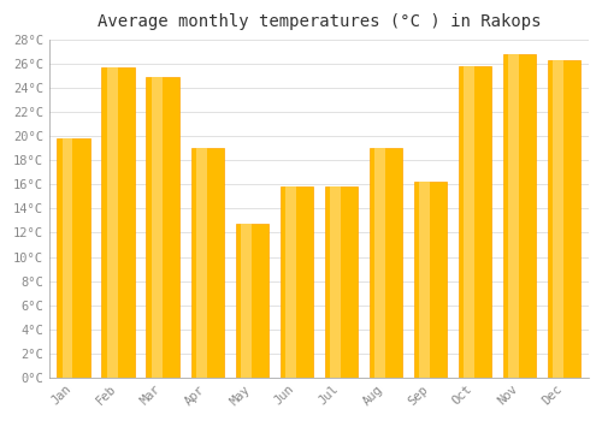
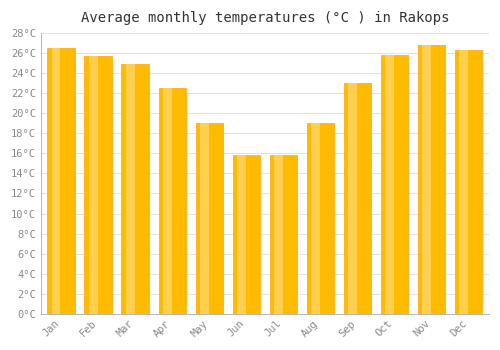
Jan: 19.8°C -> 26.5°C
Apr: 19.0°C -> 22.5°C
May: 12.7°C -> 19.0°C
Sep: 16.2°C -> 23.0°C
